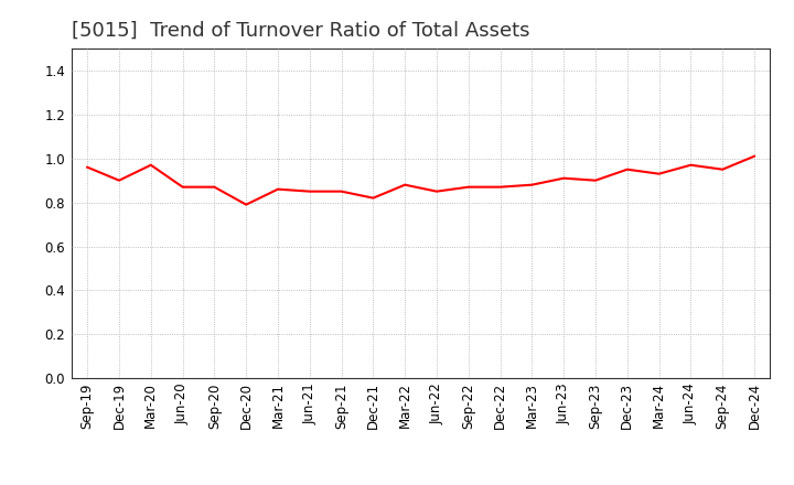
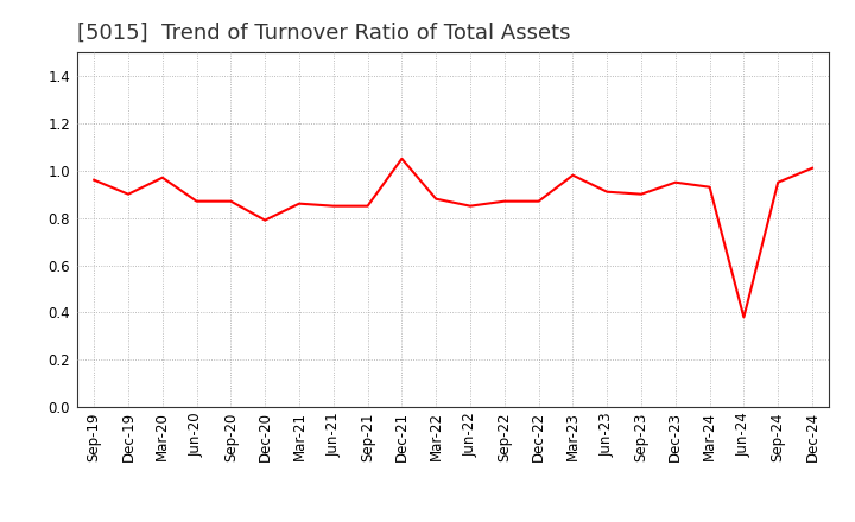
Dec-21: 0.82 -> 1.05
Mar-23: 0.88 -> 0.98
Jun-24: 0.97 -> 0.38
